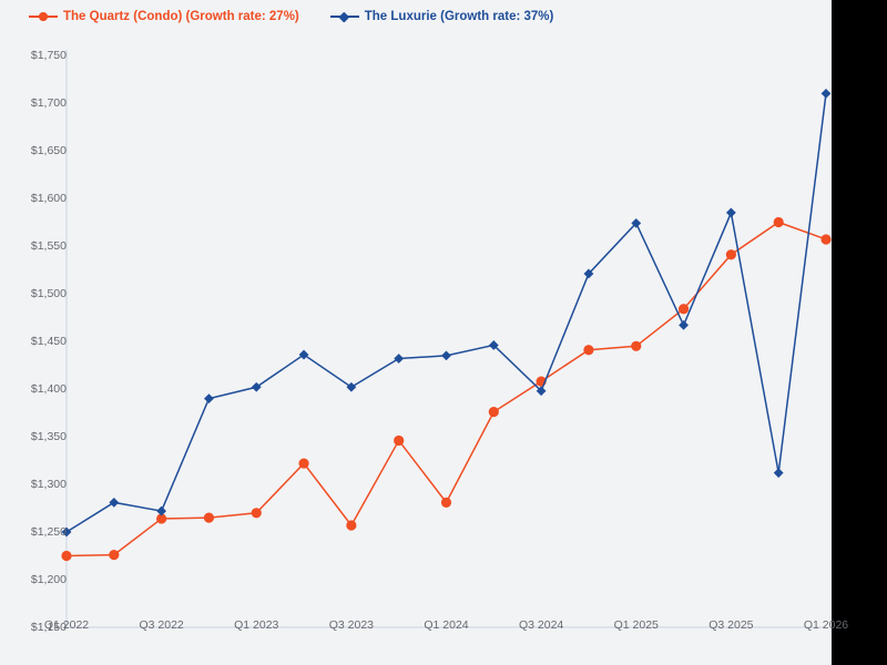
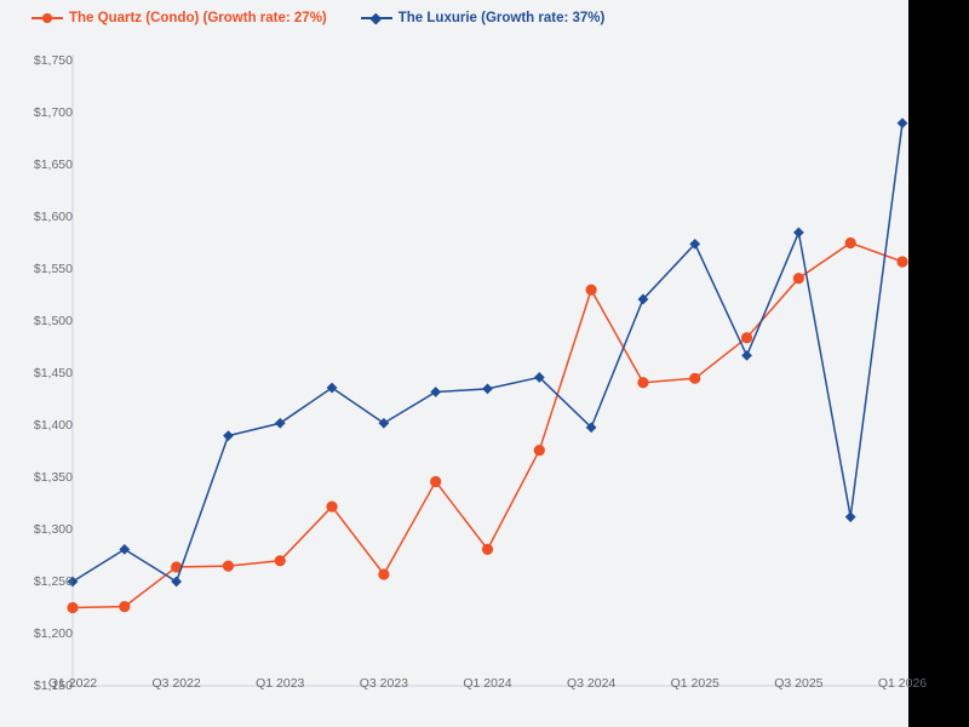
The Luxurie (Growth rate: 37%)/Q3 2022: $1270 -> $1250
The Quartz (Condo) (Growth rate: 27%)/Q3 2024: $1410 -> $1530
The Luxurie (Growth rate: 37%)/Q1 2026: $1710 -> $1690
